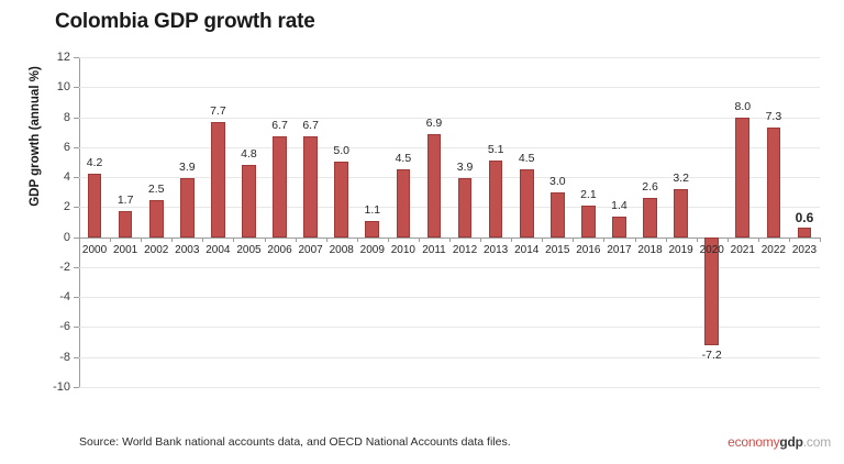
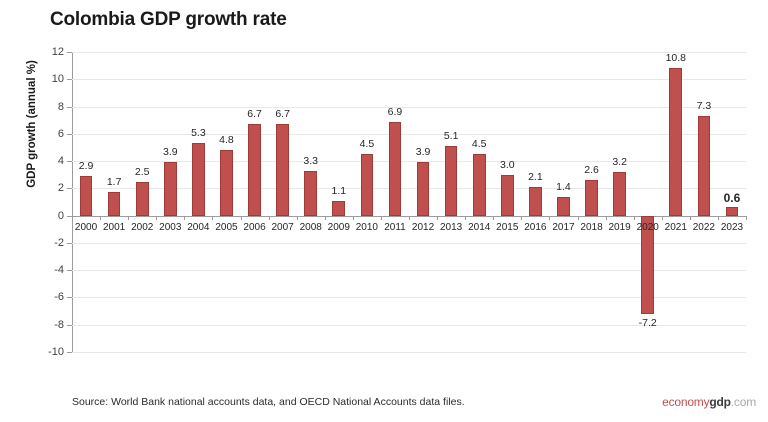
2000: 4.2 -> 2.9
2004: 7.7 -> 5.3
2008: 5.0 -> 3.3
2021: 8.0 -> 10.8
